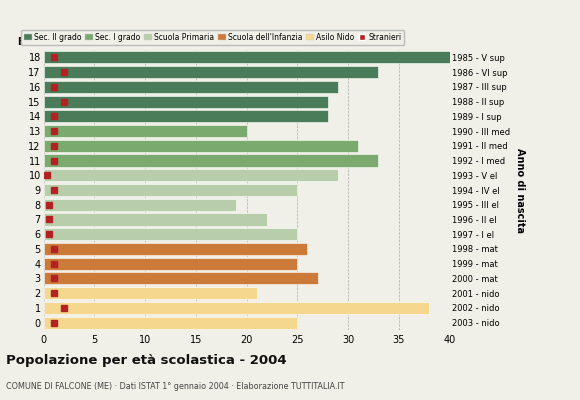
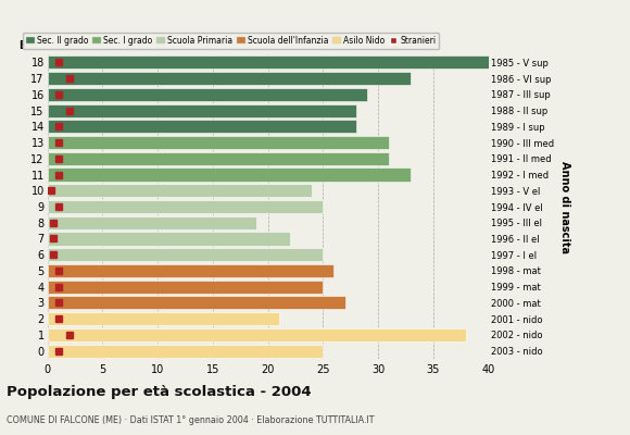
13: 20 -> 31
10: 29 -> 24
